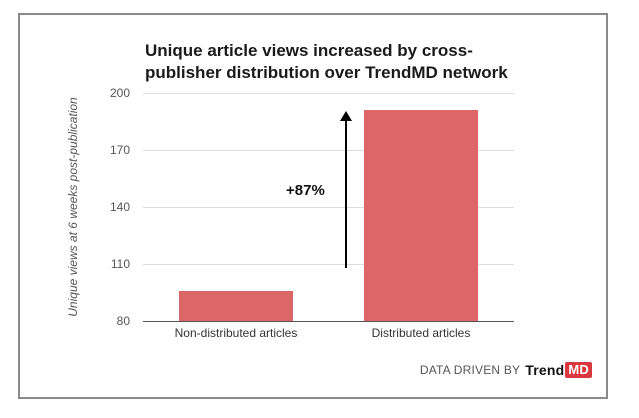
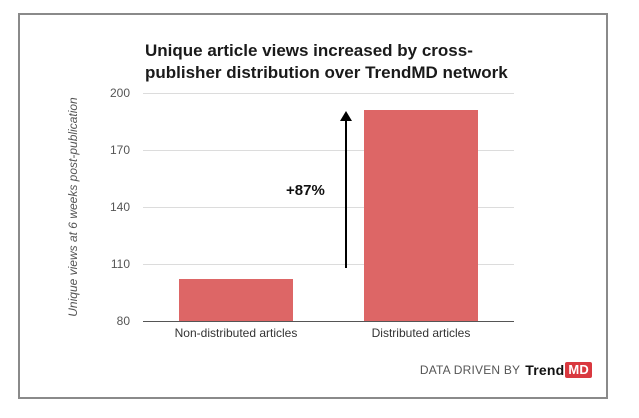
Non-distributed articles: 96 -> 102
